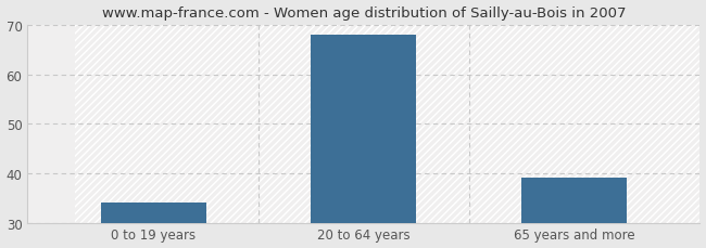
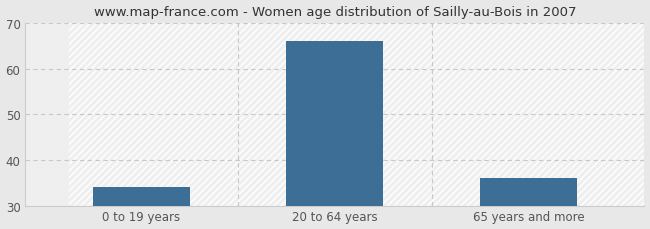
20 to 64 years: 68 -> 66
65 years and more: 39 -> 36
